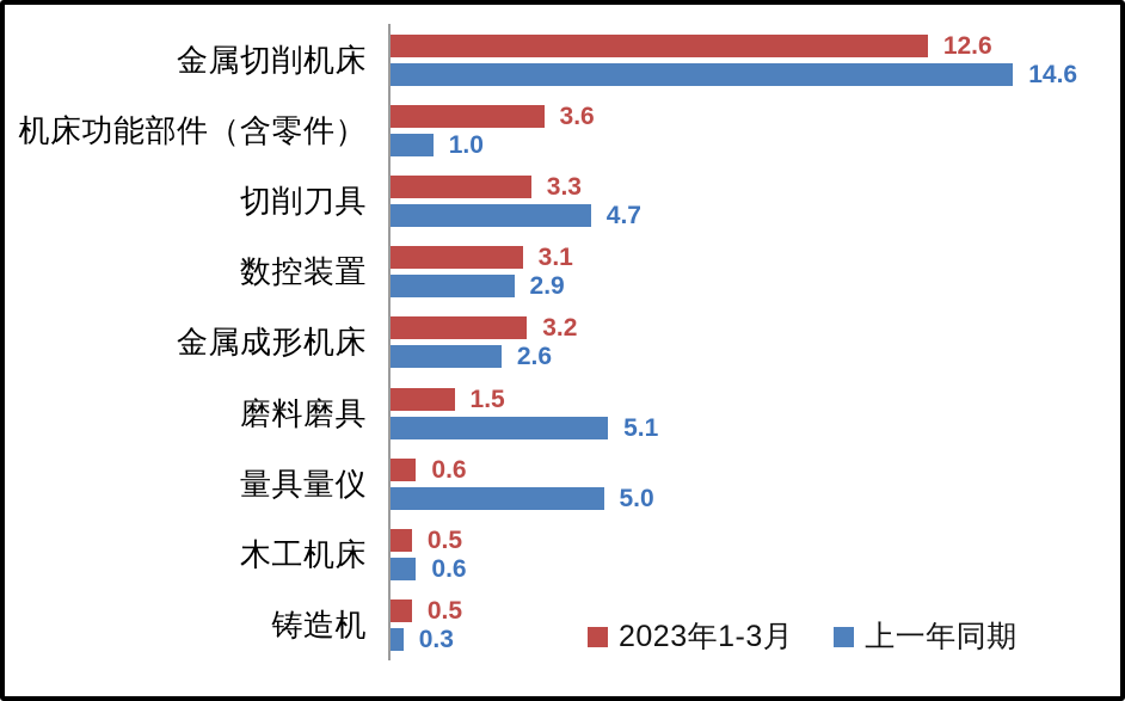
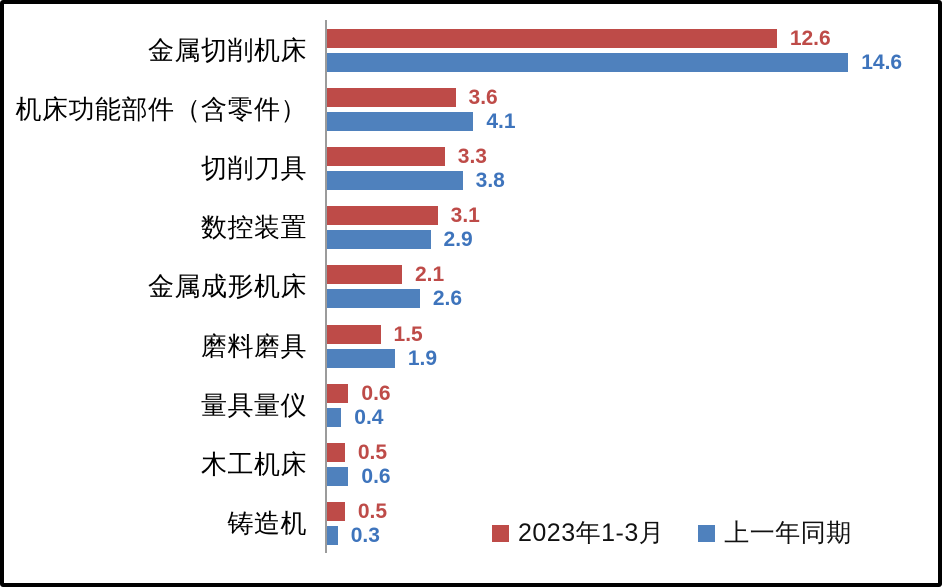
上一年同期/机床功能部件（含零件）: 1.0 -> 4.1
上一年同期/切削刀具: 4.7 -> 3.8
2023年1-3月/金属成形机床: 3.2 -> 2.1
上一年同期/磨料磨具: 5.1 -> 1.9
上一年同期/量具量仪: 5.0 -> 0.4
